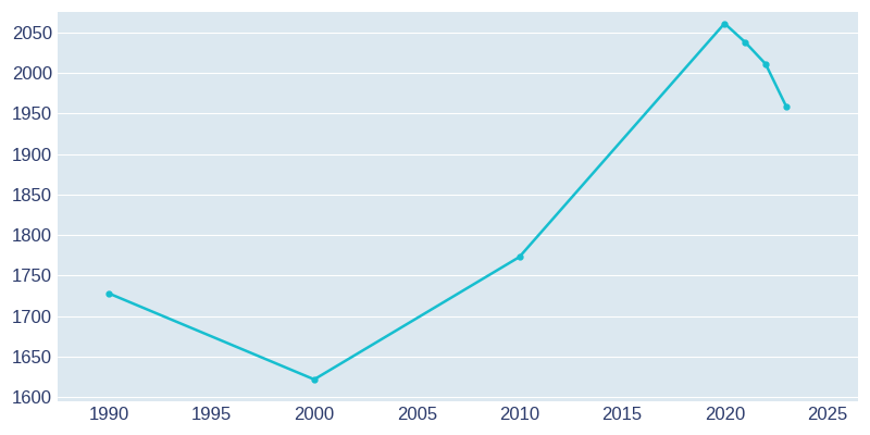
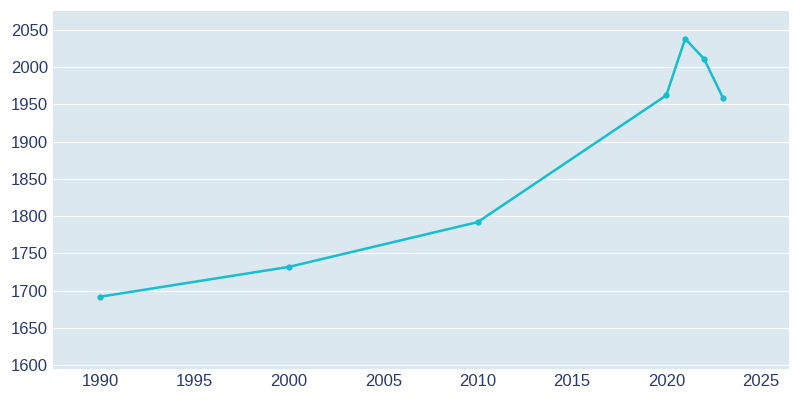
1990: 1728 -> 1692
2000: 1622 -> 1732
2010: 1773 -> 1792
2020: 2061 -> 1962
